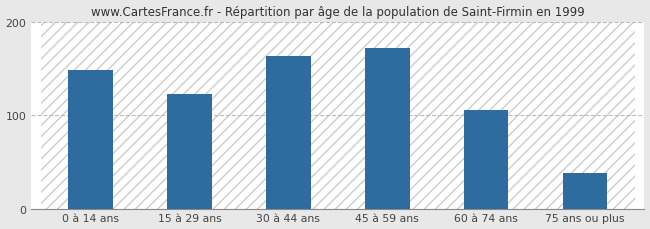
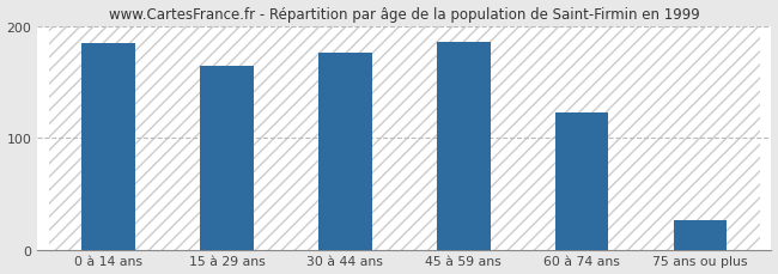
0 à 14 ans: 148 -> 184
15 à 29 ans: 122 -> 164
30 à 44 ans: 163 -> 176
45 à 59 ans: 172 -> 186
60 à 74 ans: 105 -> 122
75 ans ou plus: 38 -> 26
